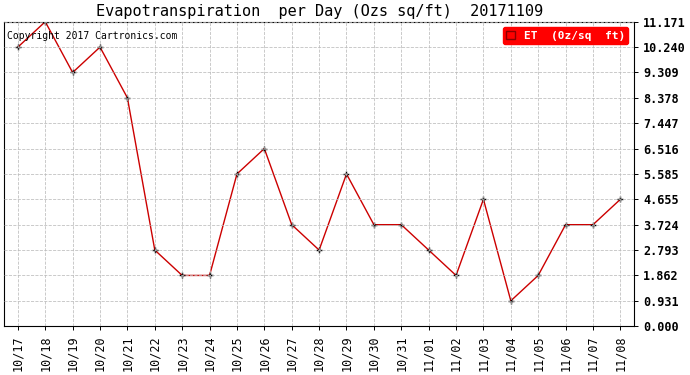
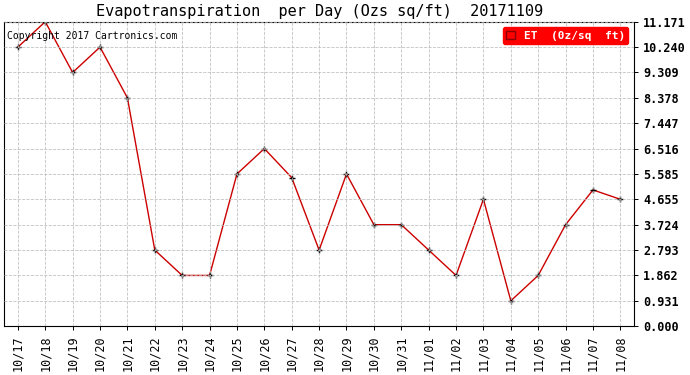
10/27: 3.72 -> 5.45
11/07: 3.72 -> 5.00
